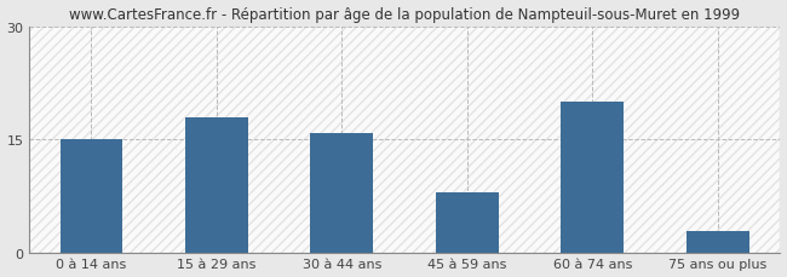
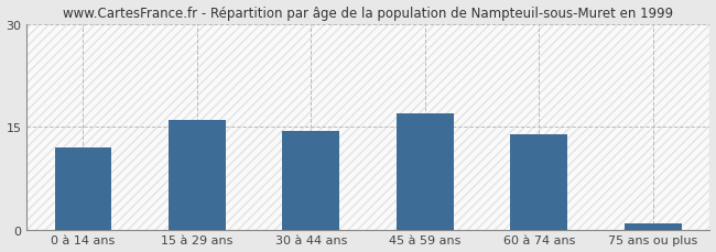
0 à 14 ans: 15.0 -> 12.0
15 à 29 ans: 18.0 -> 16.0
30 à 44 ans: 15.8 -> 14.5
45 à 59 ans: 8.0 -> 17.0
60 à 74 ans: 20.0 -> 14.0
75 ans ou plus: 3.0 -> 1.0
